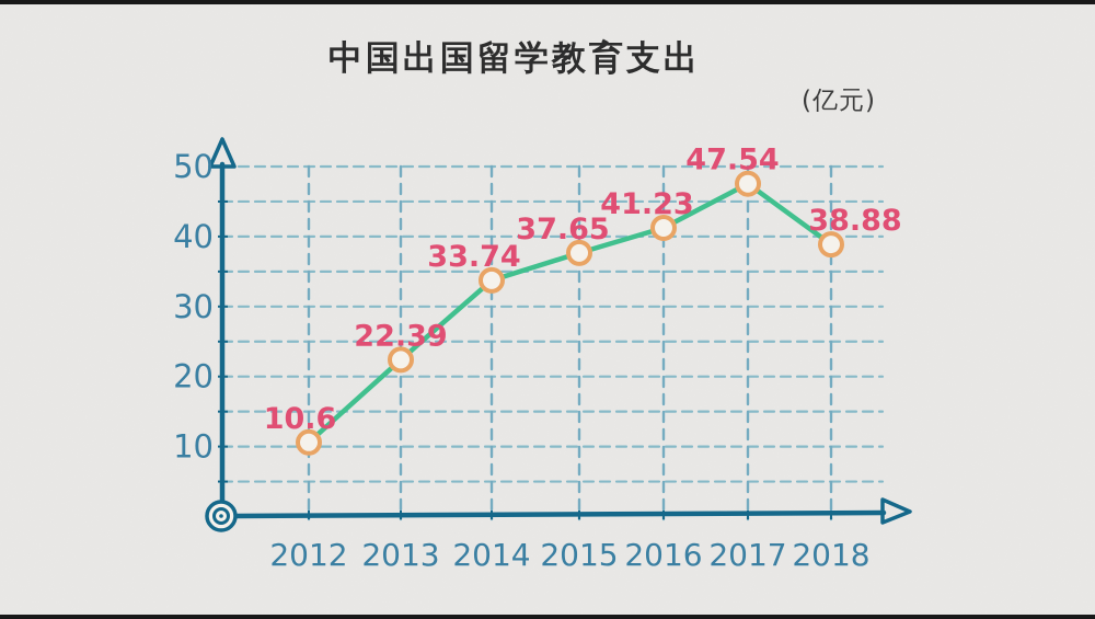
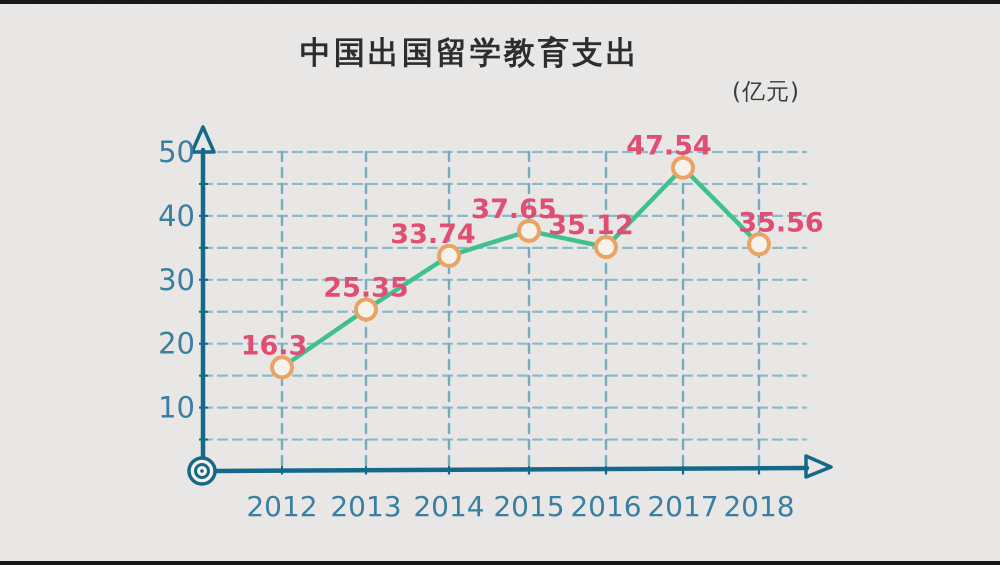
2012: 10.6 -> 16.3
2013: 22.39 -> 25.35
2016: 41.23 -> 35.12
2018: 38.88 -> 35.56
